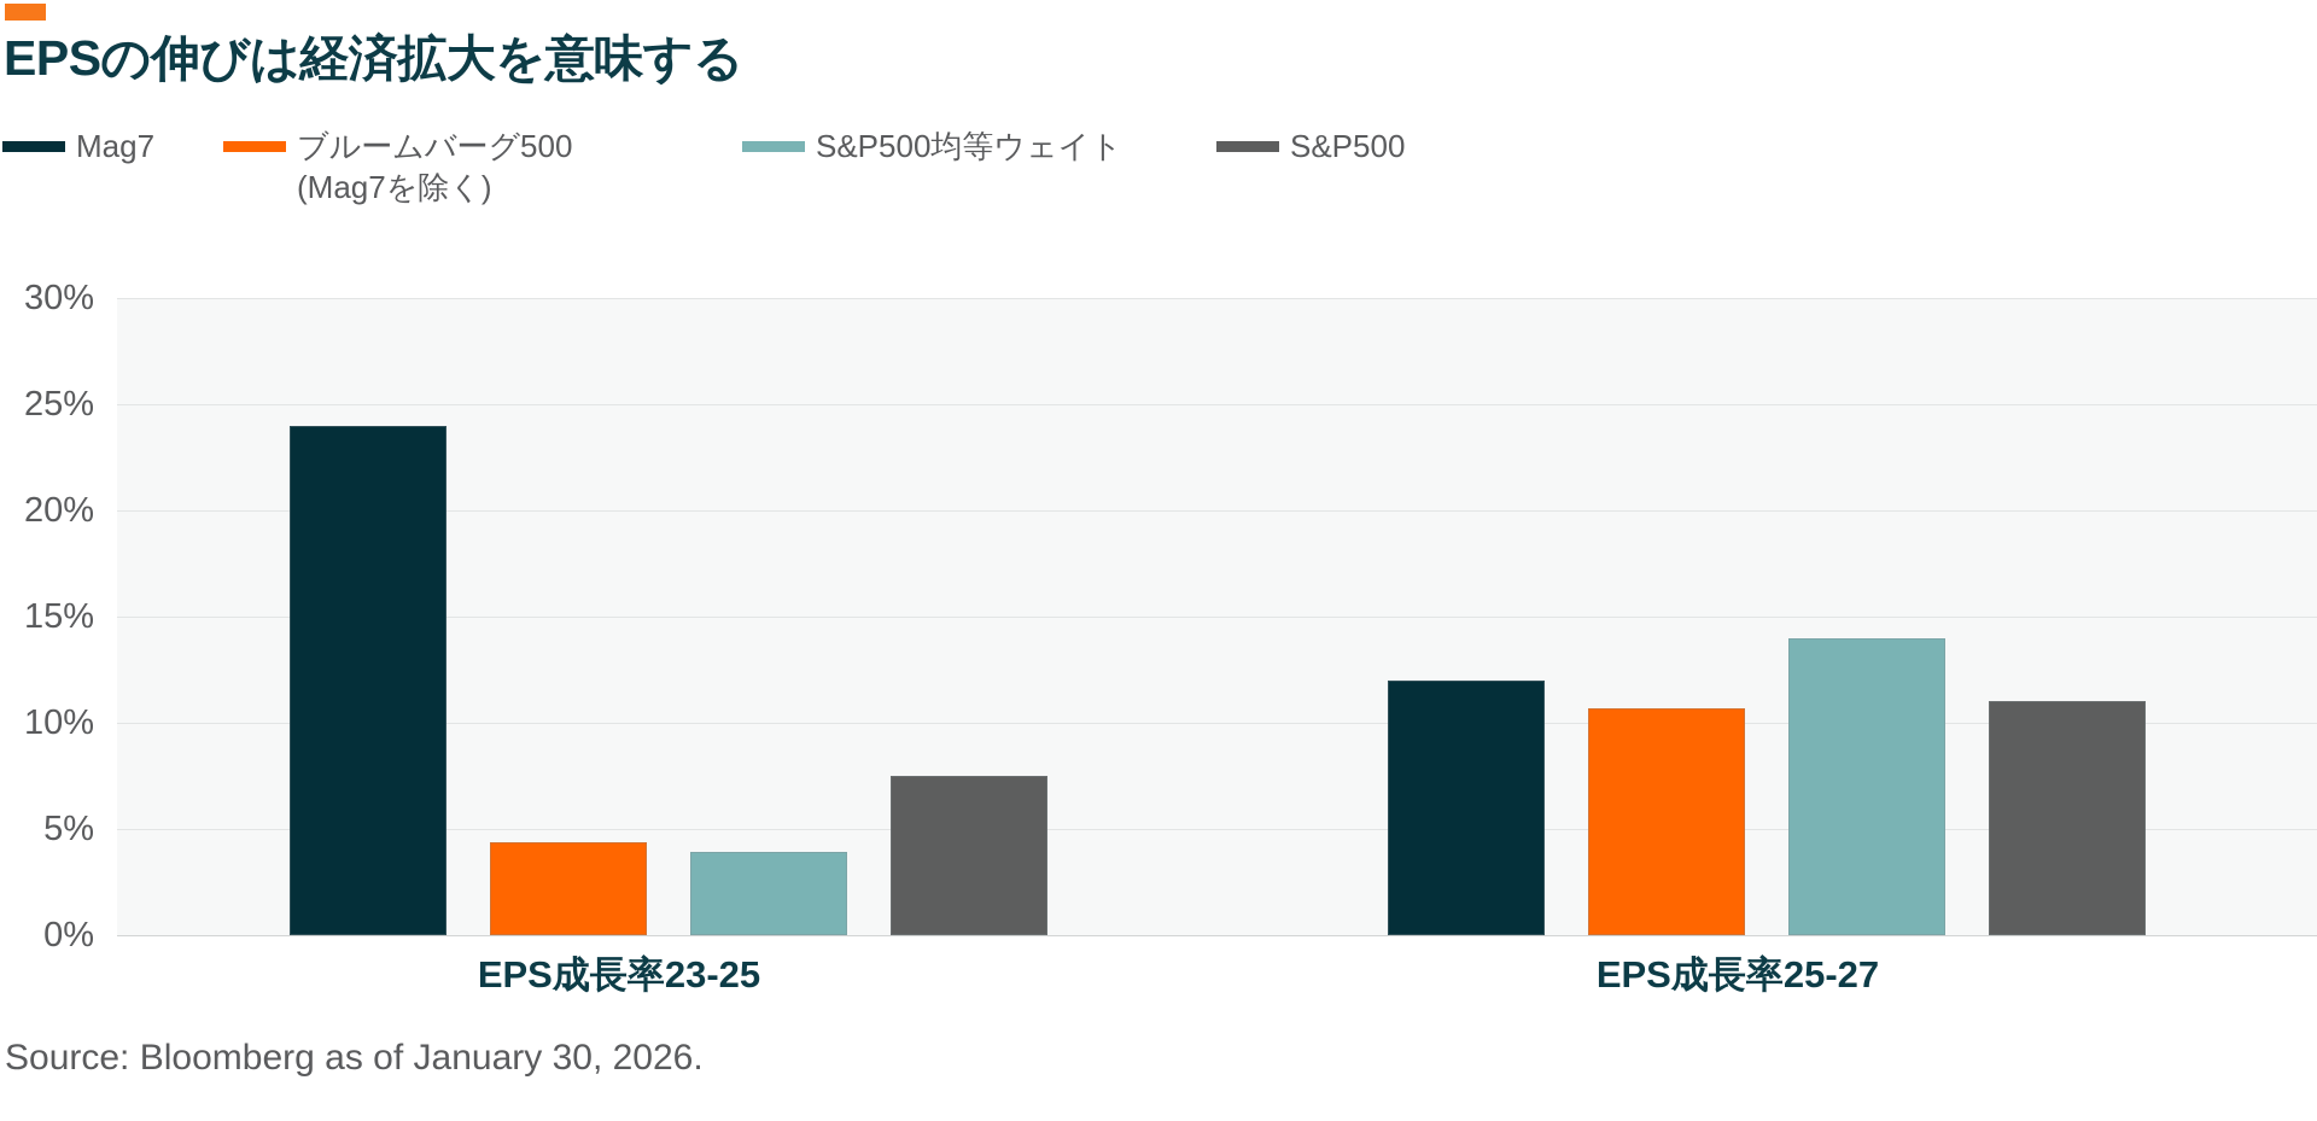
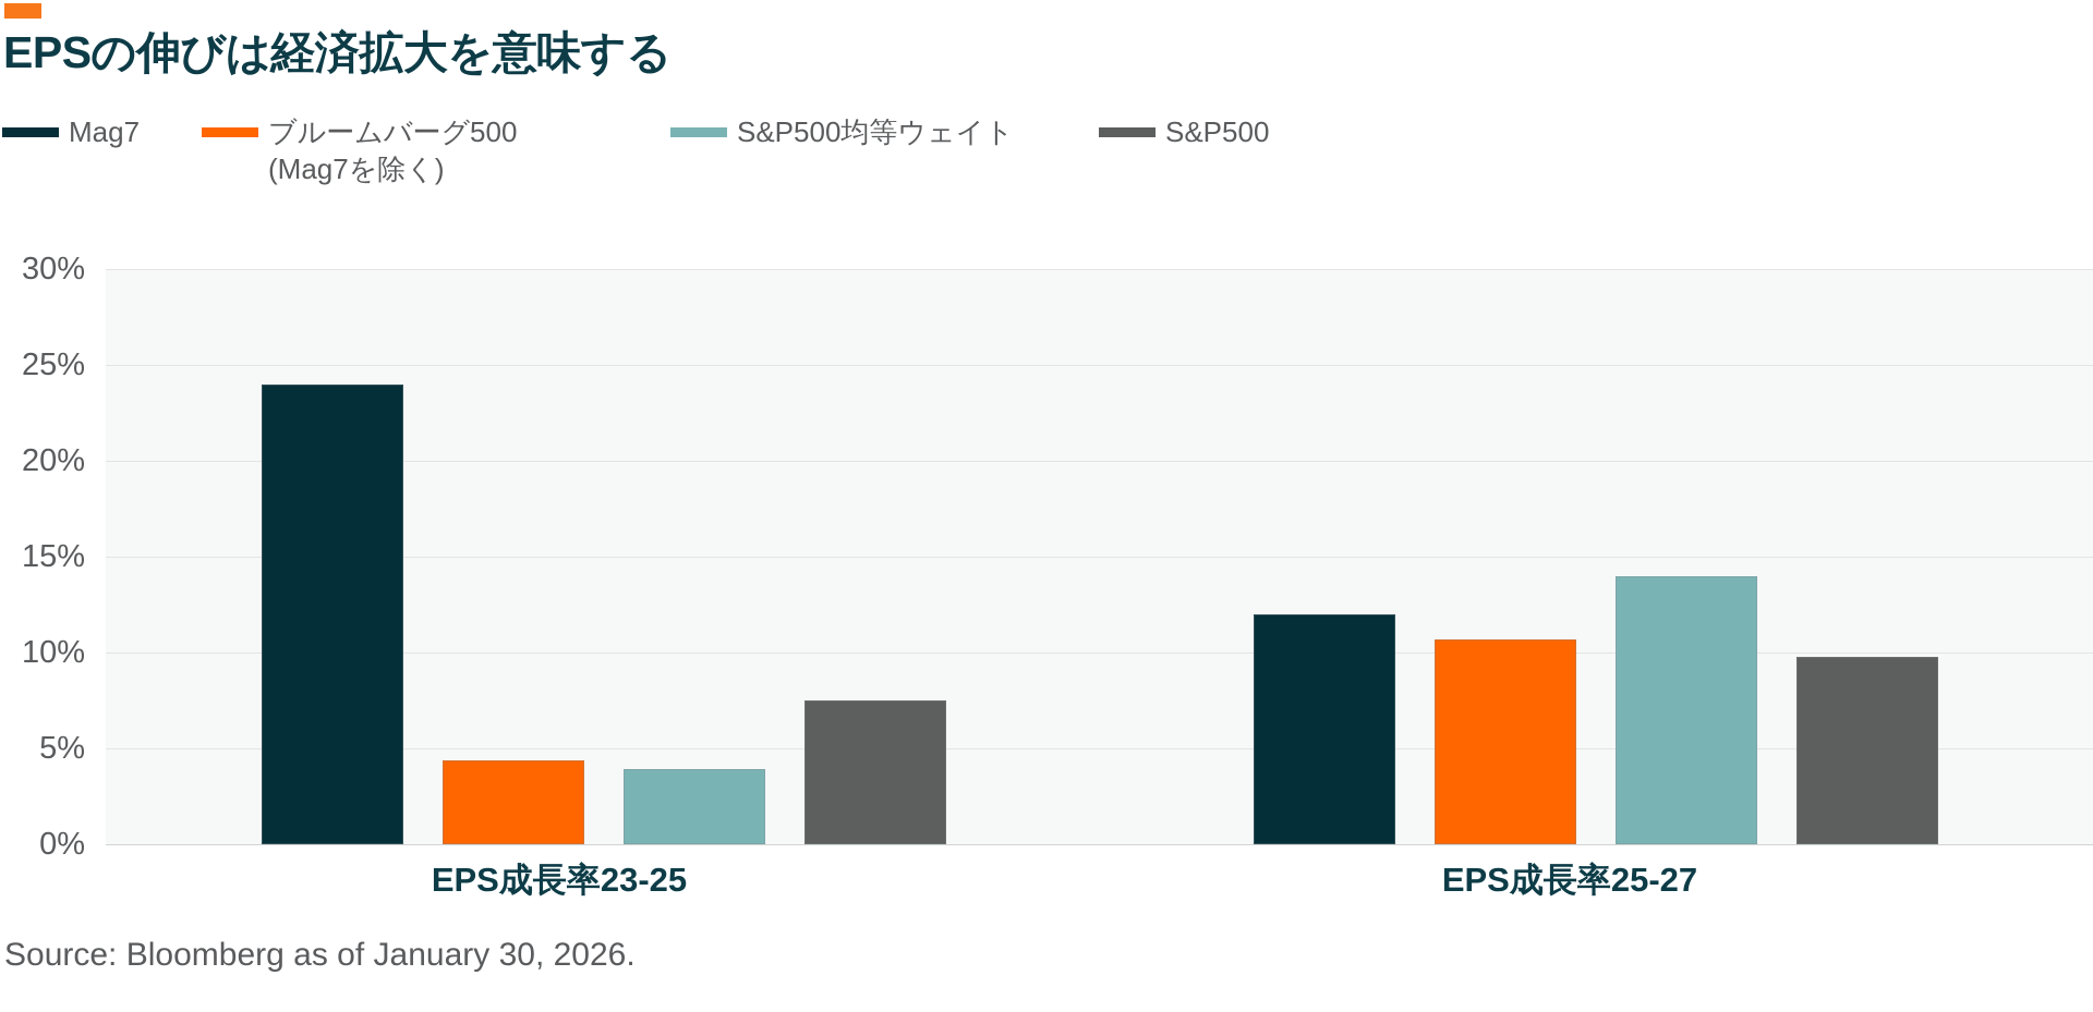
S&P500/EPS成長率25-27: 11.0% -> 9.8%
